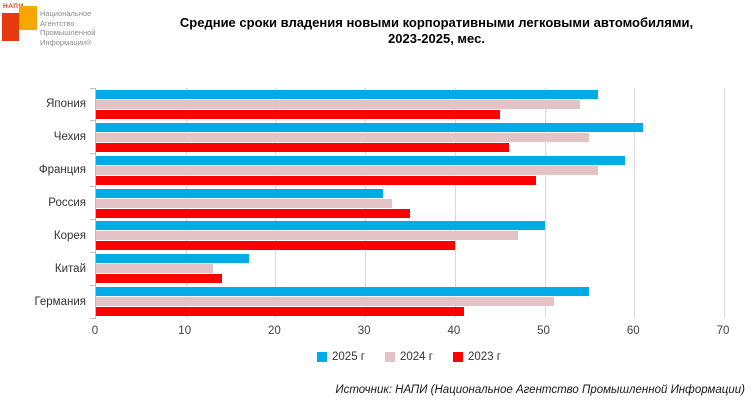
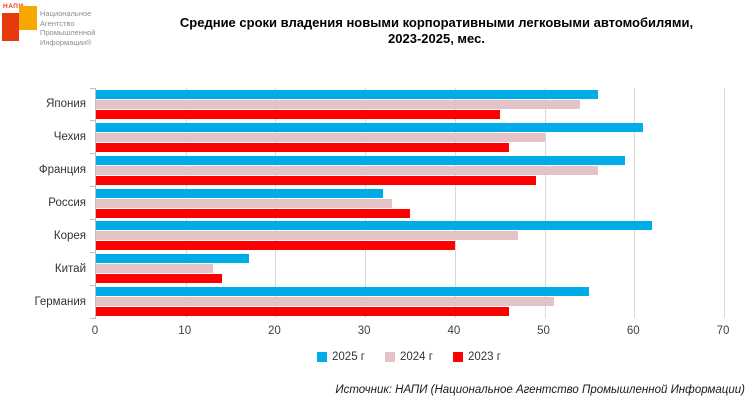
2024 г/Чехия: 55 -> 50
2025 г/Корея: 50 -> 62
2023 г/Германия: 41 -> 46
